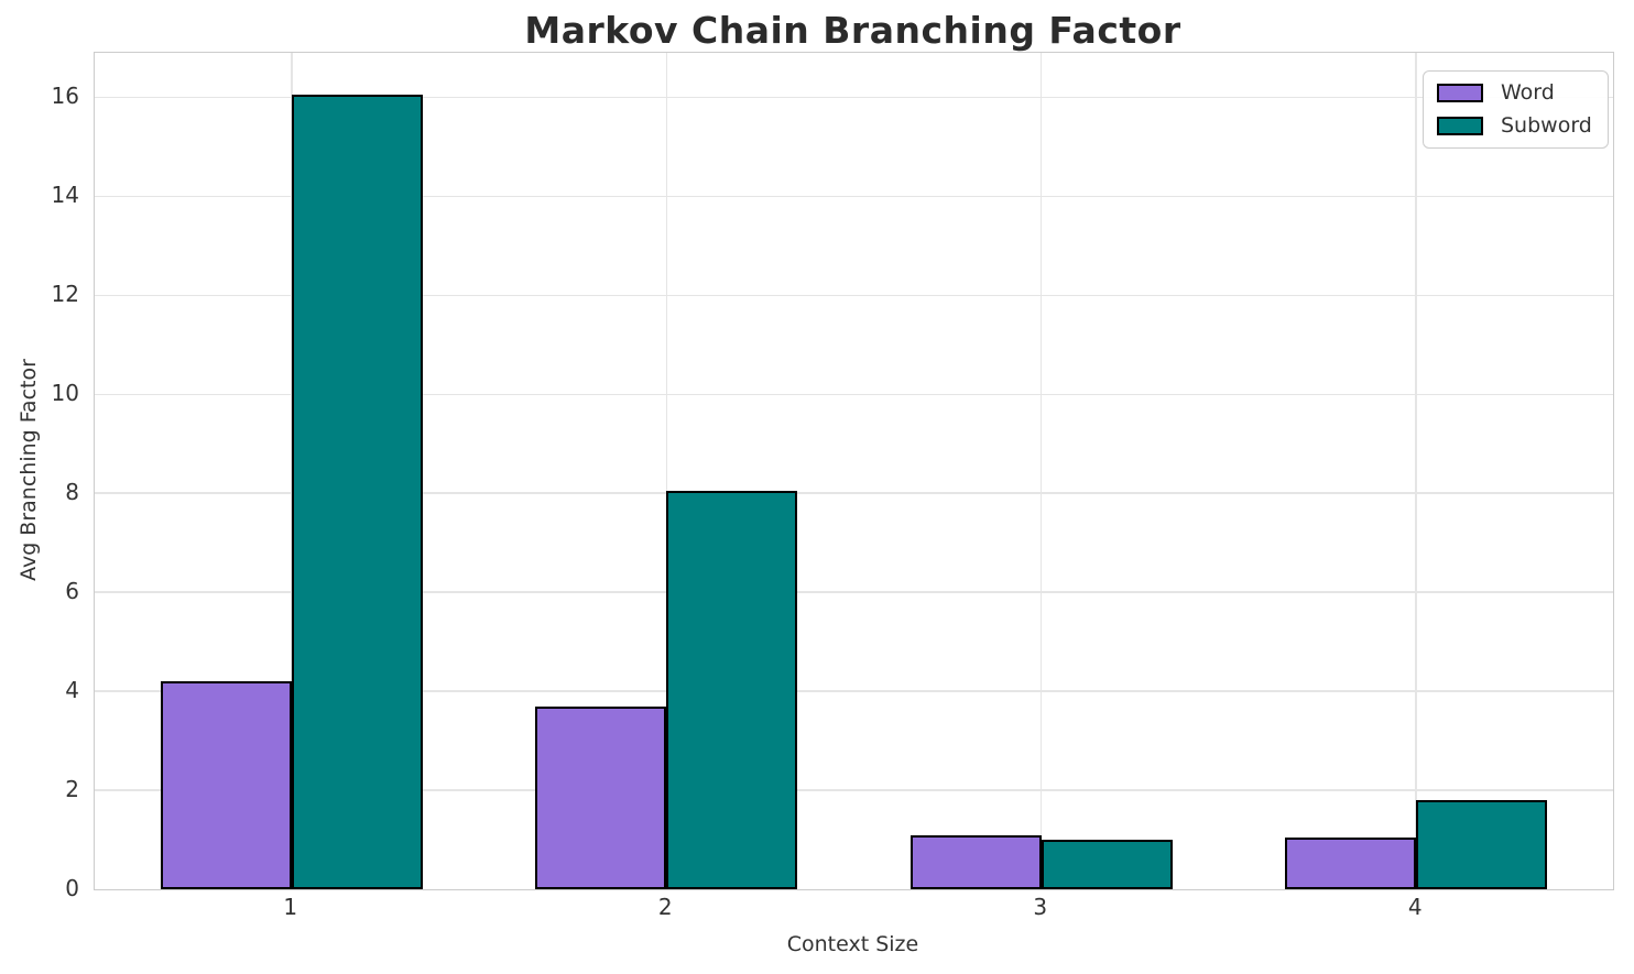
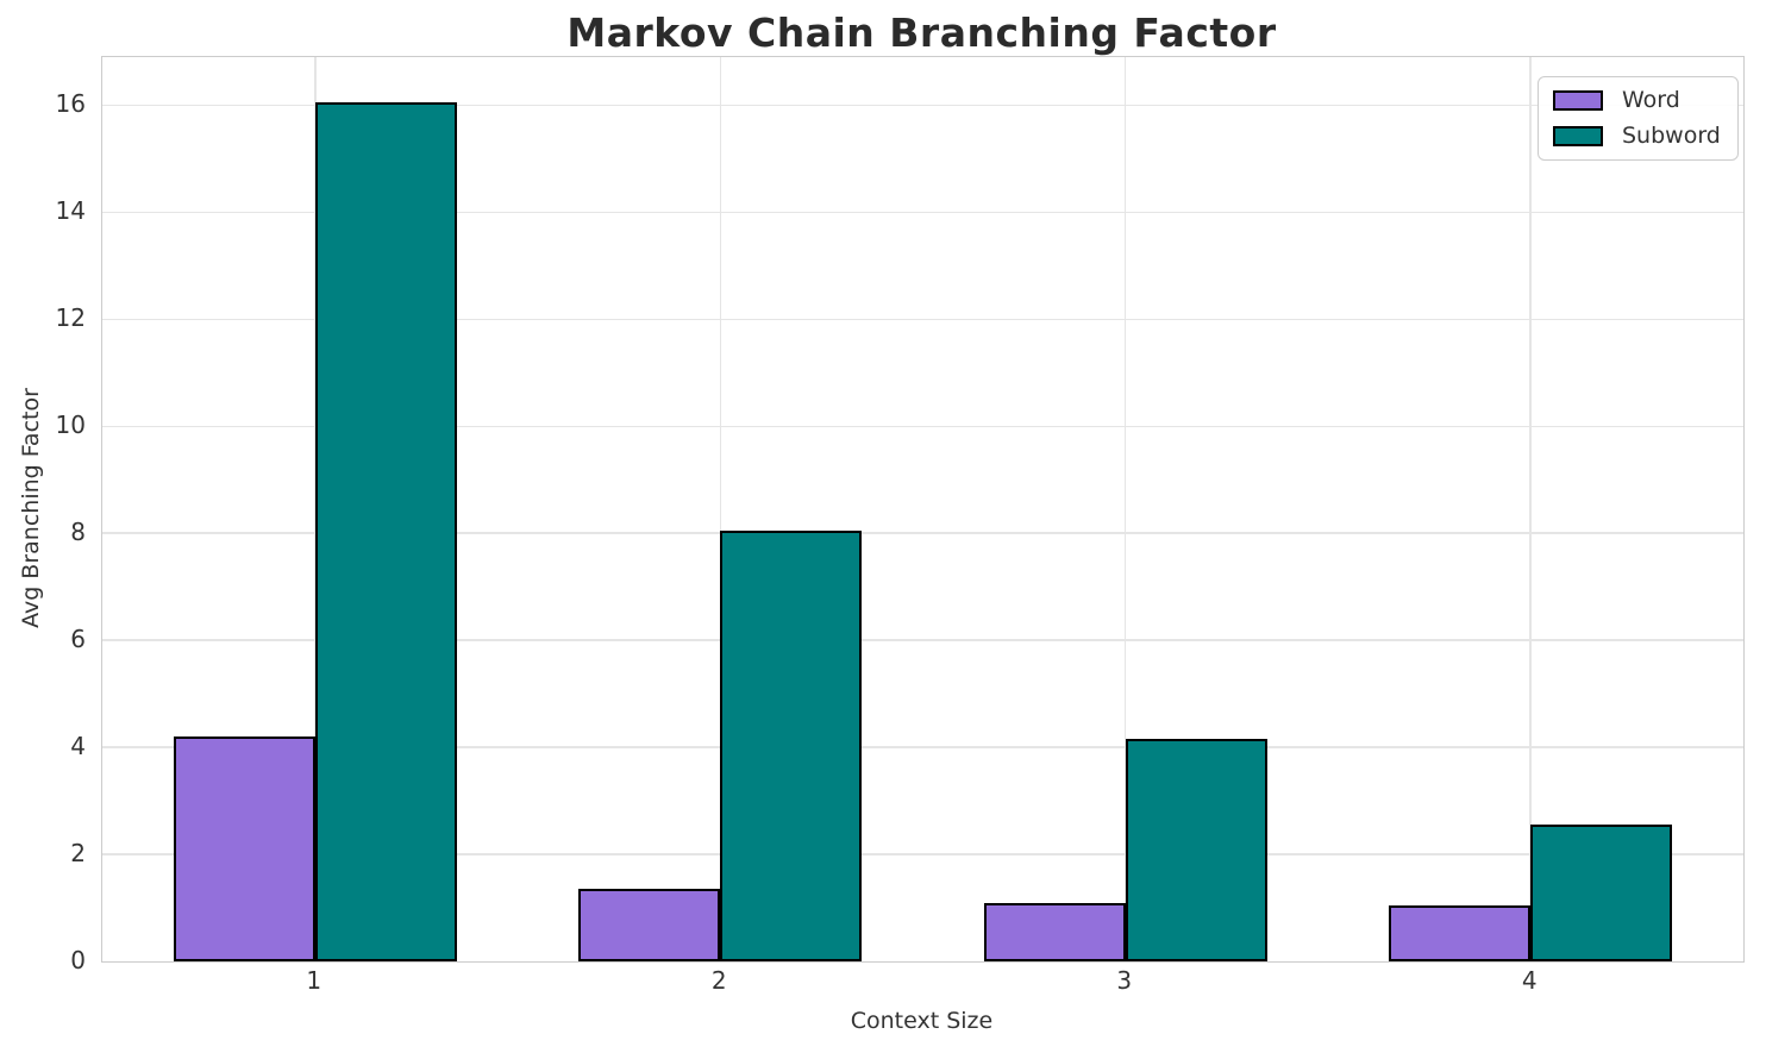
Word/2: 3.7 -> 1.4
Subword/3: 1.0 -> 4.2
Subword/4: 1.8 -> 2.5
